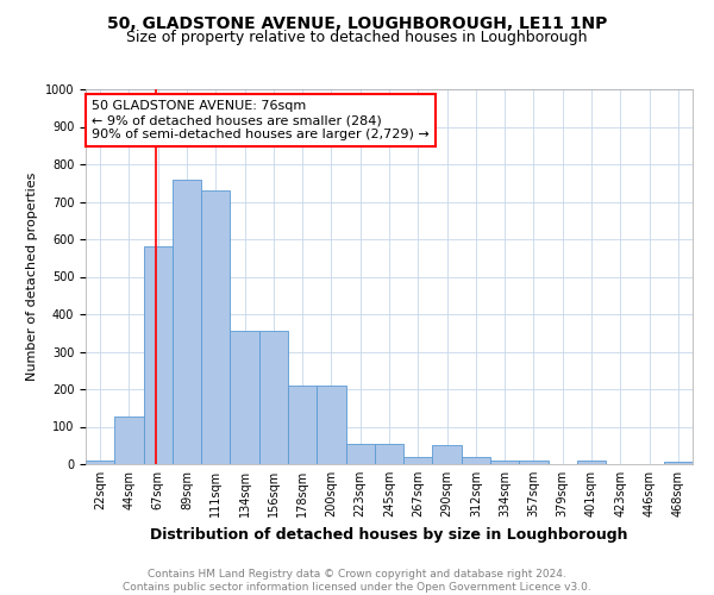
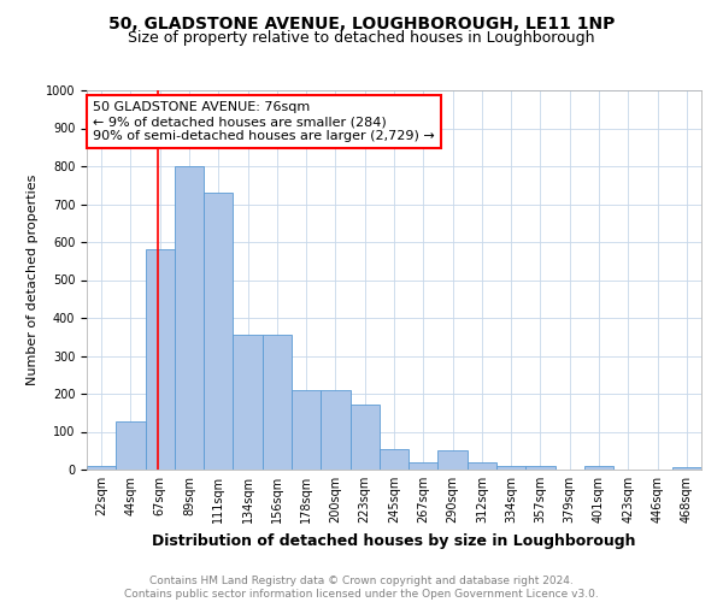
89sqm: 760 -> 800
223sqm: 55 -> 170
